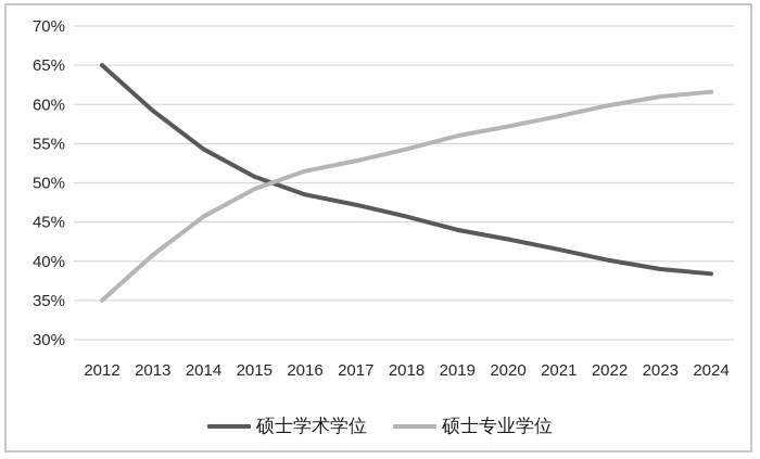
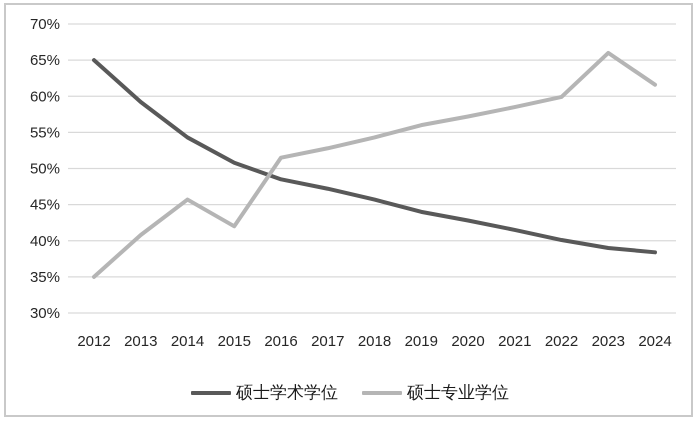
硕士专业学位/2015: 49% -> 42%
硕士专业学位/2023: 61% -> 66%
